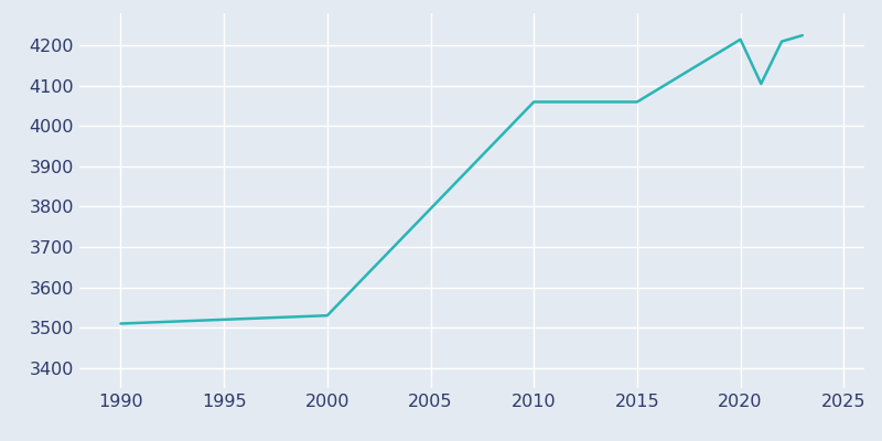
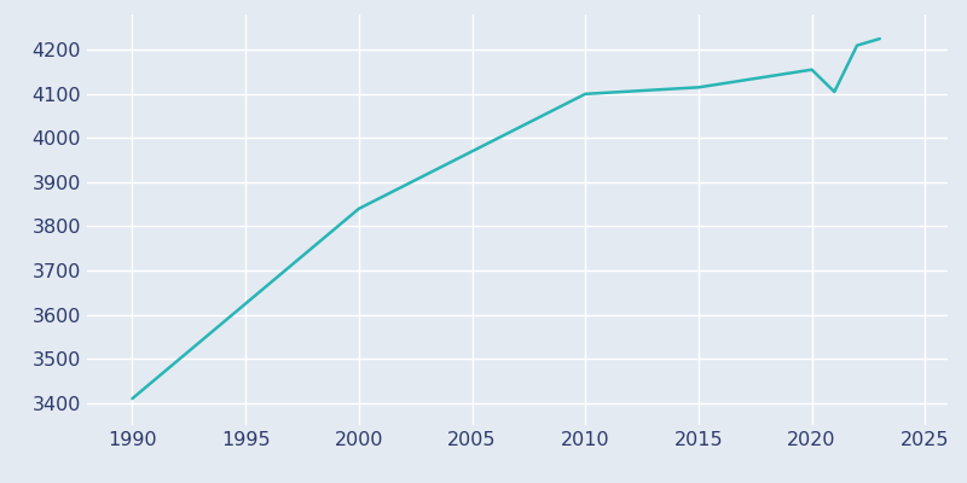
1990: 3510 -> 3410
2000: 3530 -> 3840
2010: 4060 -> 4100
2015: 4060 -> 4115
2020: 4215 -> 4155
